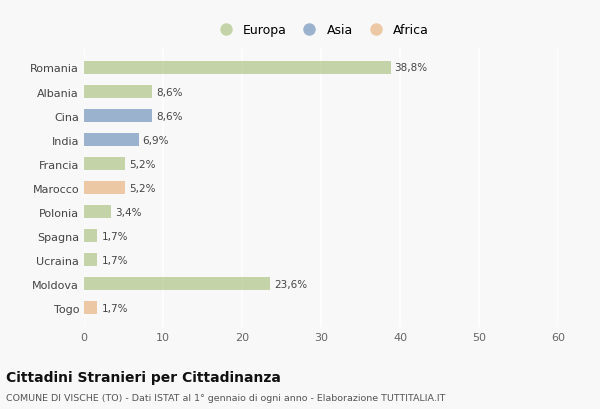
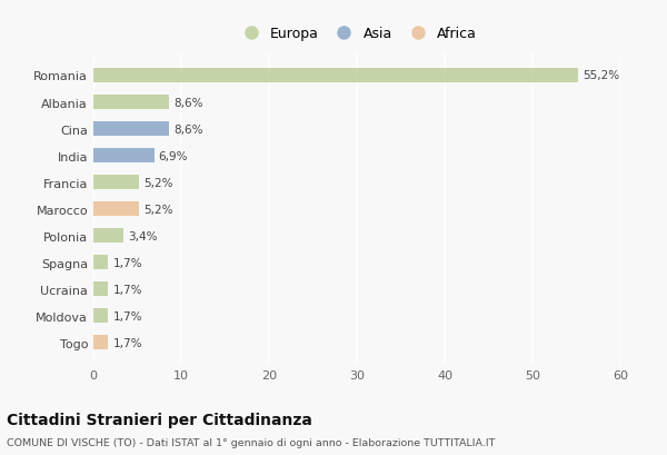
Romania: 38,8% -> 55,2%
Moldova: 23,6% -> 1,7%
